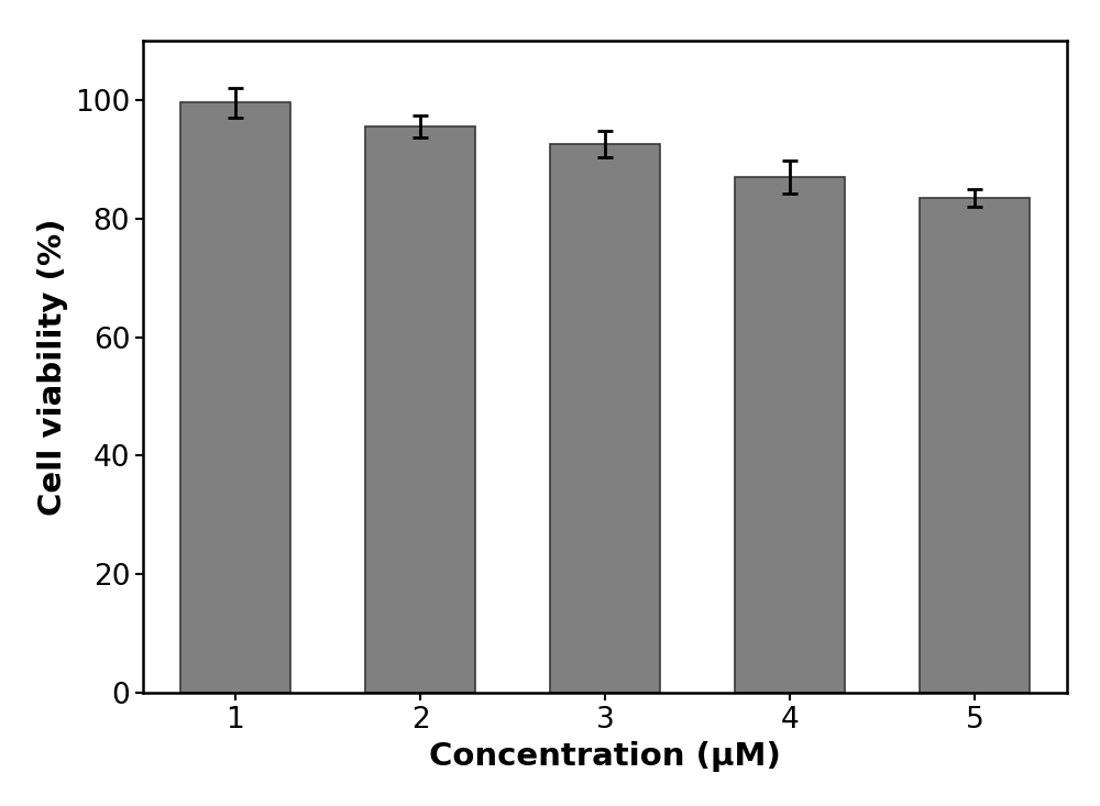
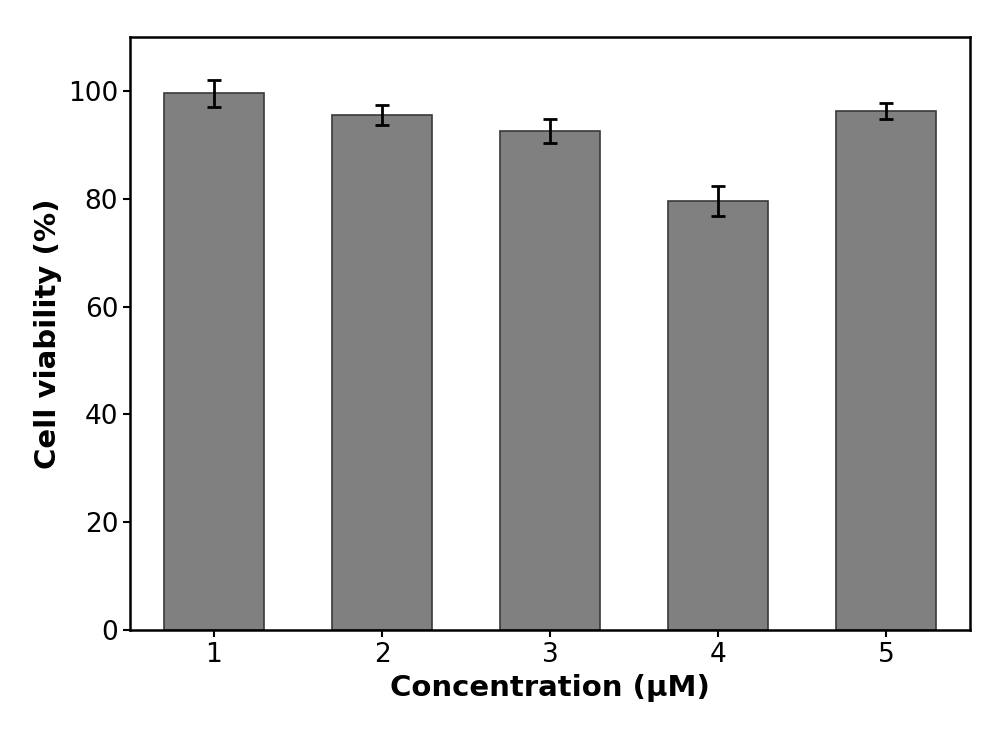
4: 87.0 -> 79.6
5: 83.5 -> 96.2
